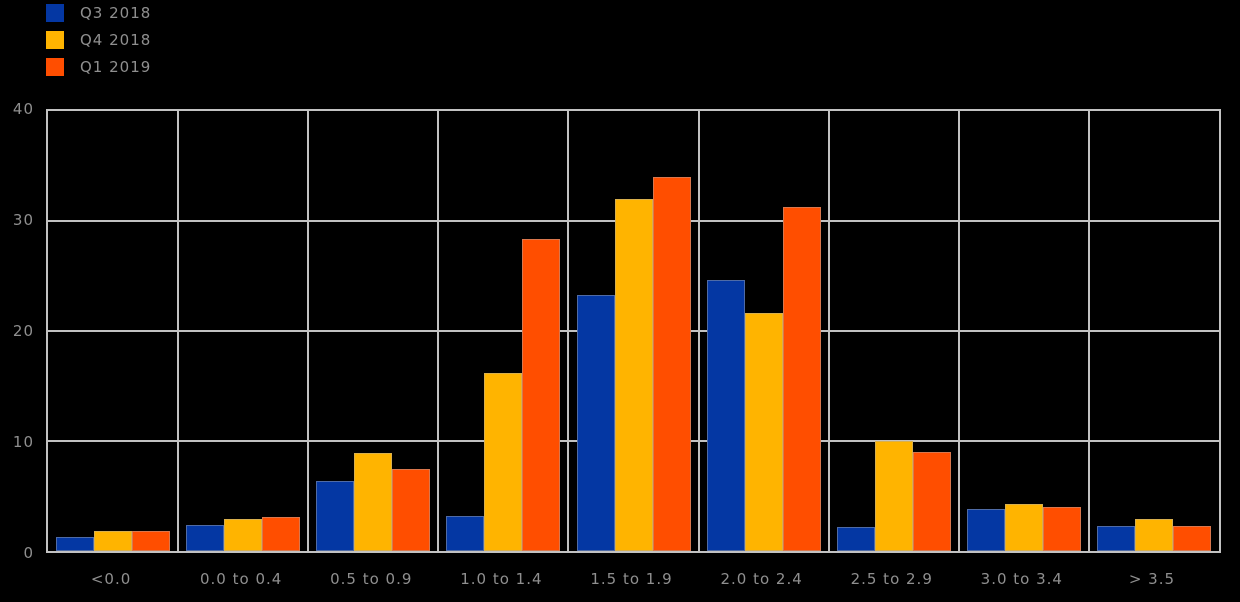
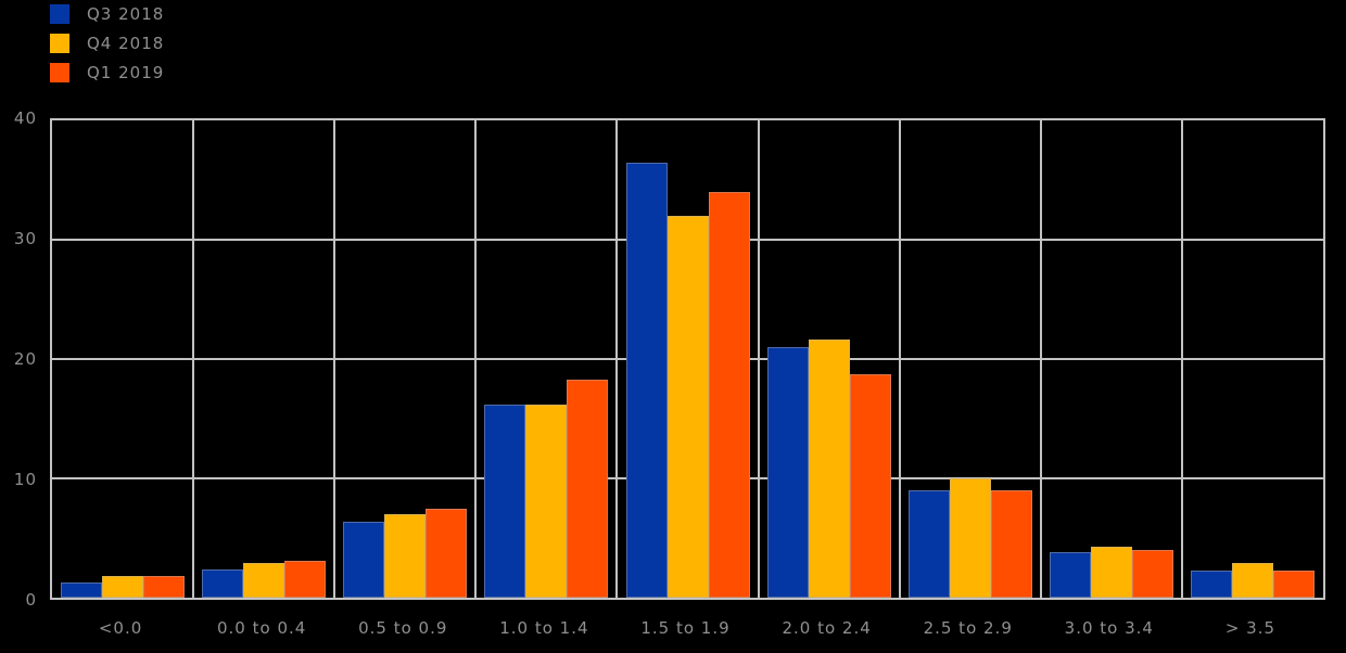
Q4 2018/0.5 to 0.9: 8.9 -> 7.0
Q3 2018/1.0 to 1.4: 3.2 -> 16.2
Q1 2019/1.0 to 1.4: 28.4 -> 18.3
Q3 2018/1.5 to 1.9: 23.3 -> 36.5
Q3 2018/2.0 to 2.4: 24.6 -> 21.0
Q1 2019/2.0 to 2.4: 31.3 -> 18.7
Q3 2018/2.5 to 2.9: 2.2 -> 9.0
